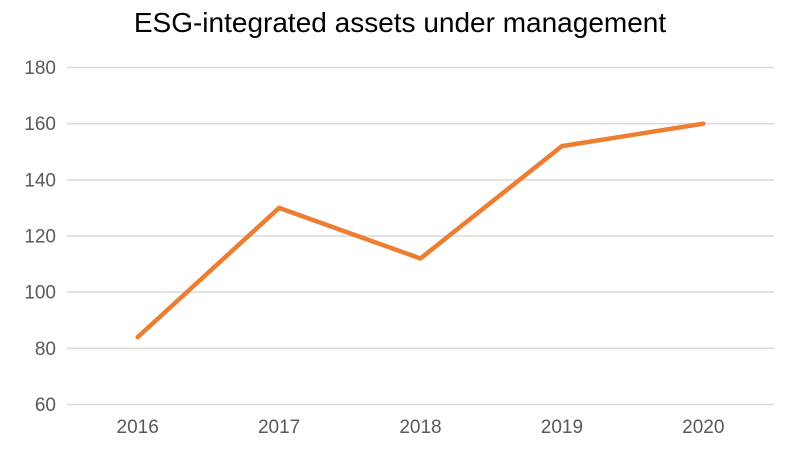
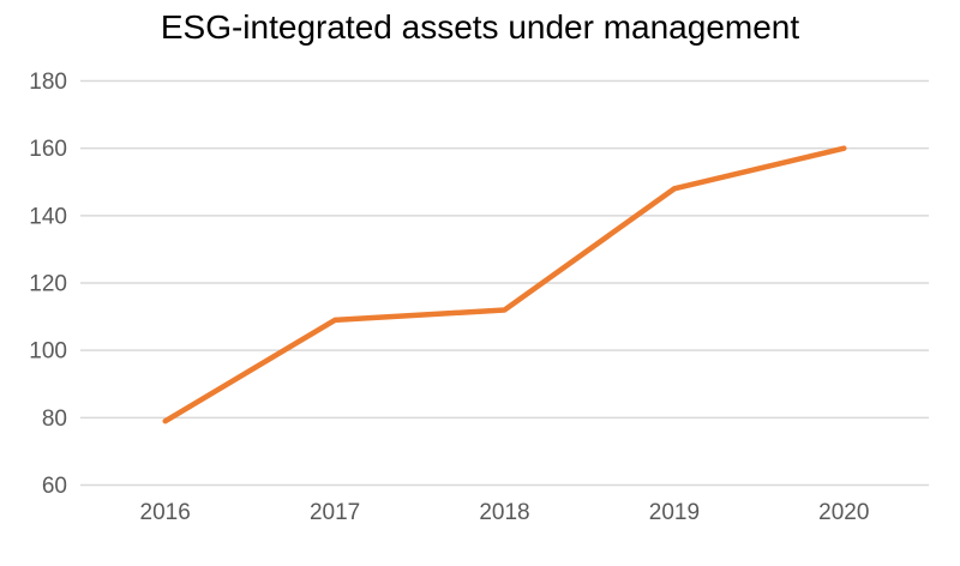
2016: 84 -> 79
2017: 130 -> 109
2019: 152 -> 148
